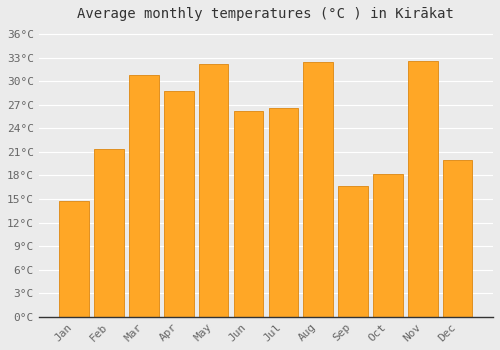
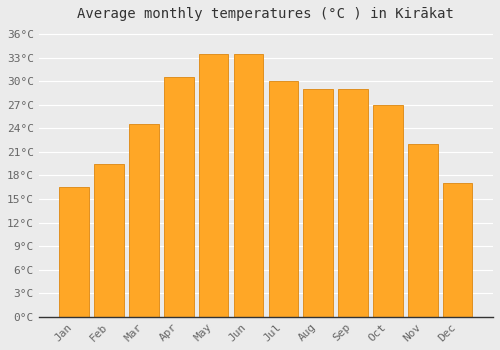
Jan: 14.8°C -> 16.5°C
Feb: 21.4°C -> 19.5°C
Mar: 30.8°C -> 24.5°C
Apr: 28.8°C -> 30.5°C
May: 32.2°C -> 33.5°C
Jun: 26.2°C -> 33.5°C
Jul: 26.6°C -> 30.0°C
Aug: 32.4°C -> 29.0°C
Sep: 16.6°C -> 29.0°C
Oct: 18.2°C -> 27.0°C
Nov: 32.6°C -> 22.0°C
Dec: 20.0°C -> 17.0°C
